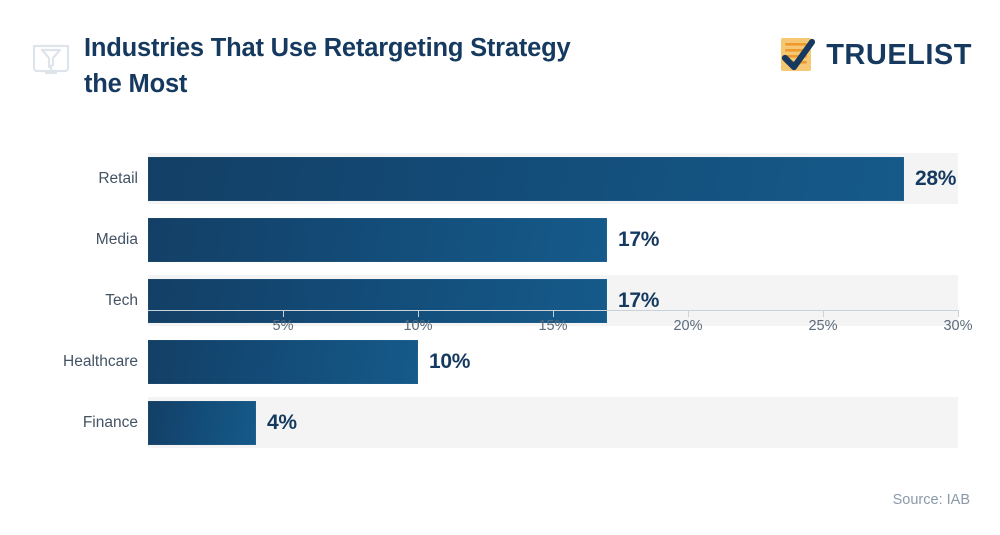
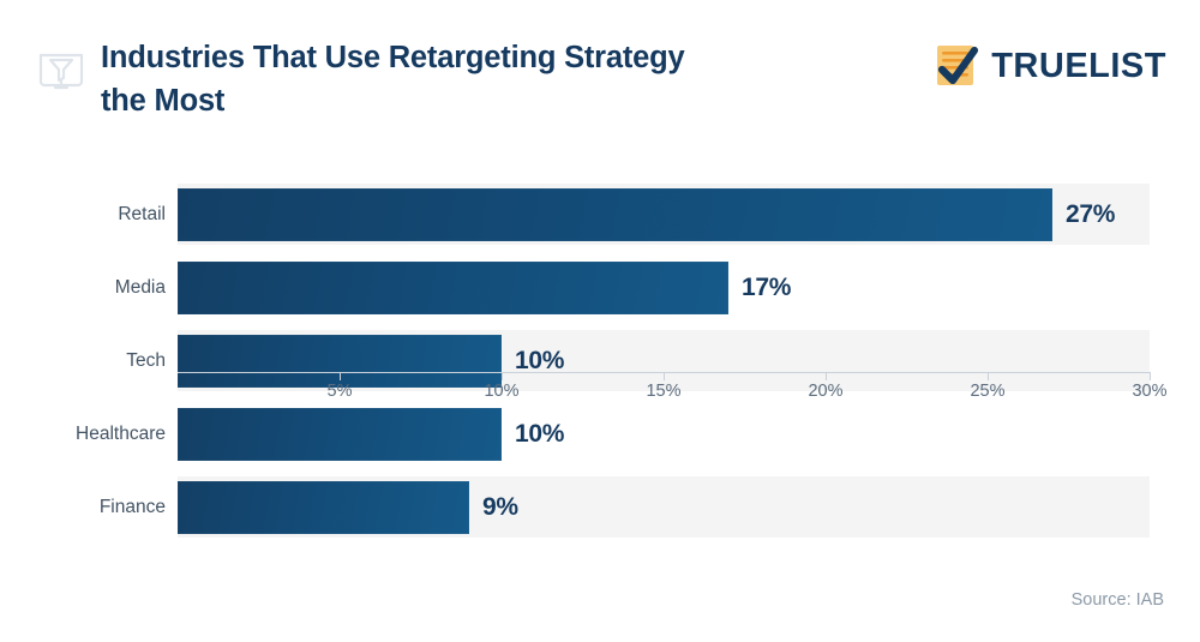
Retail: 28% -> 27%
Tech: 17% -> 10%
Finance: 4% -> 9%
